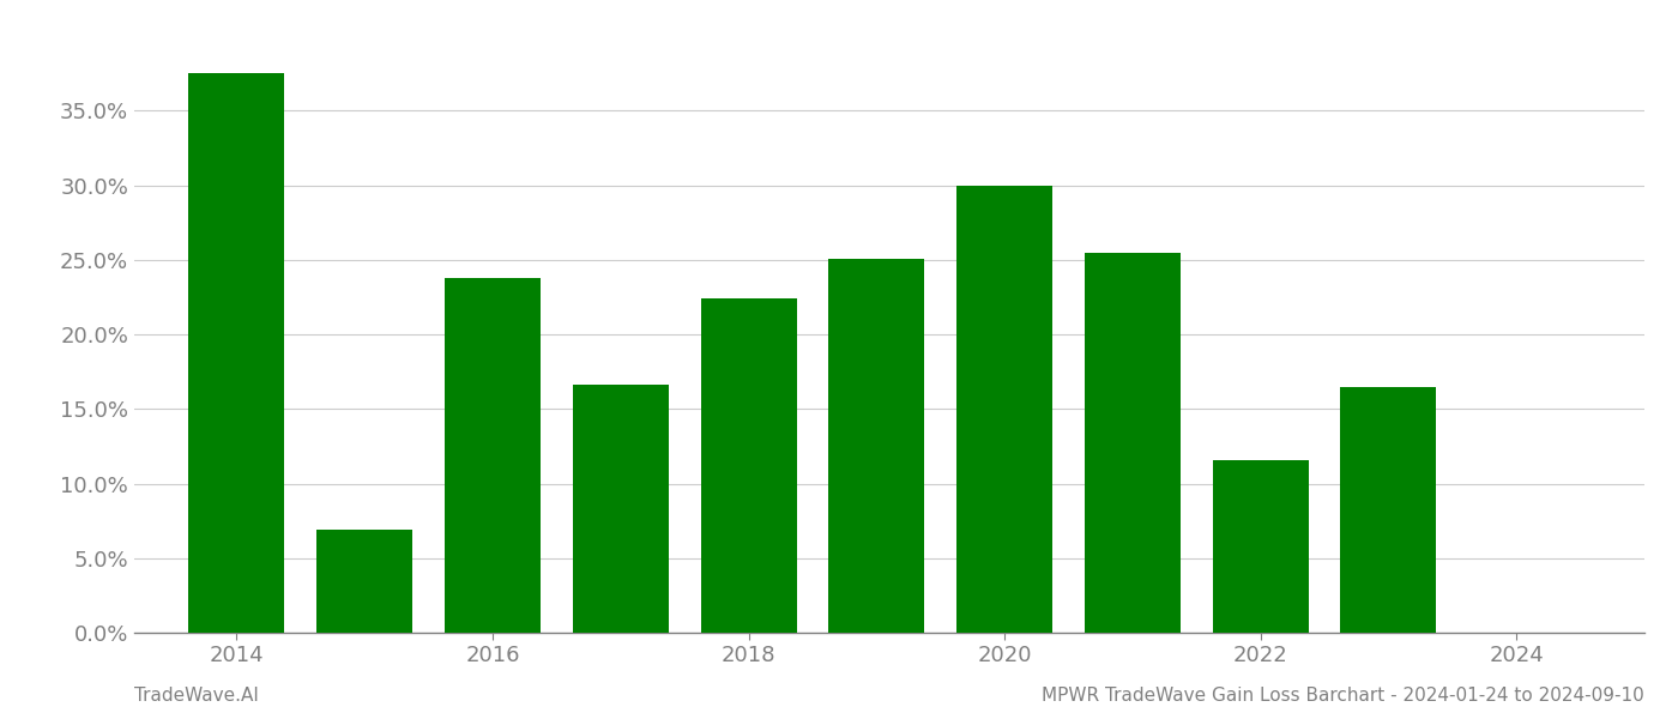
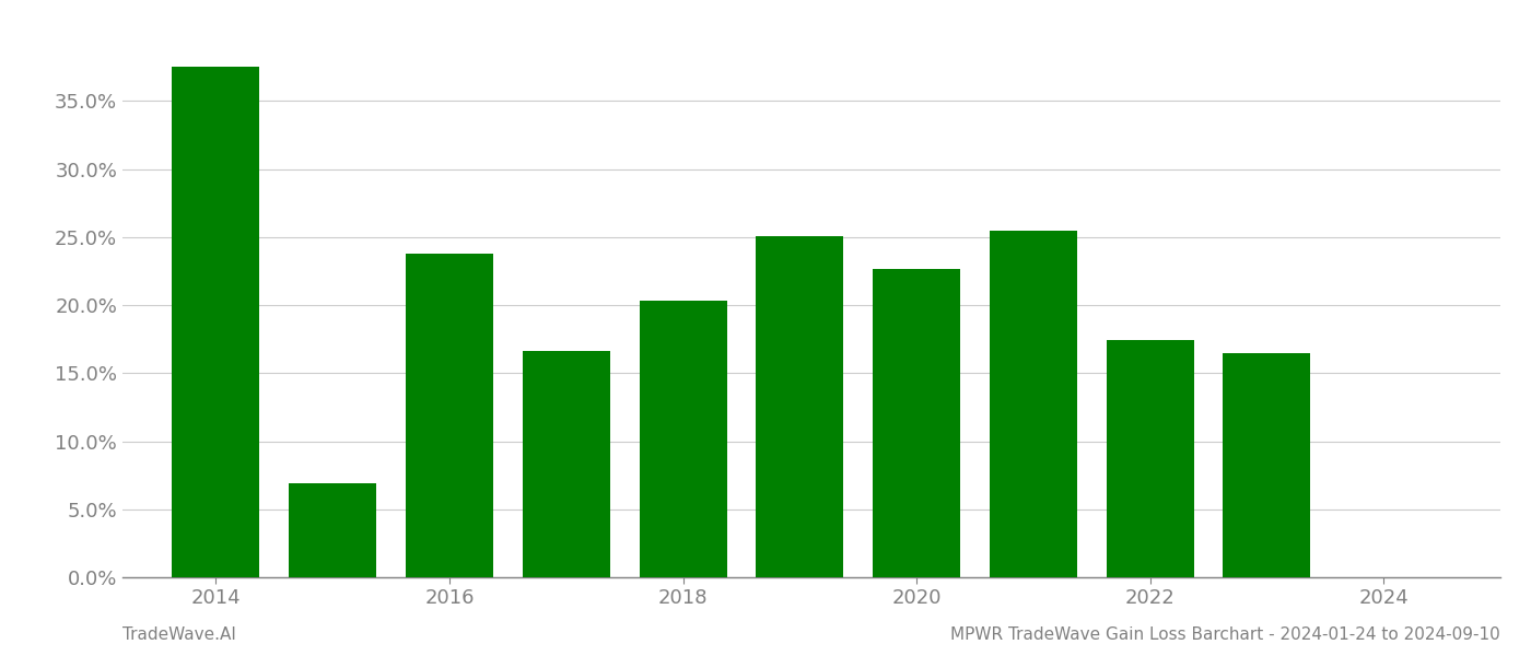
2018: 22.4% -> 20.3%
2020: 30.0% -> 22.7%
2022: 11.6% -> 17.4%
